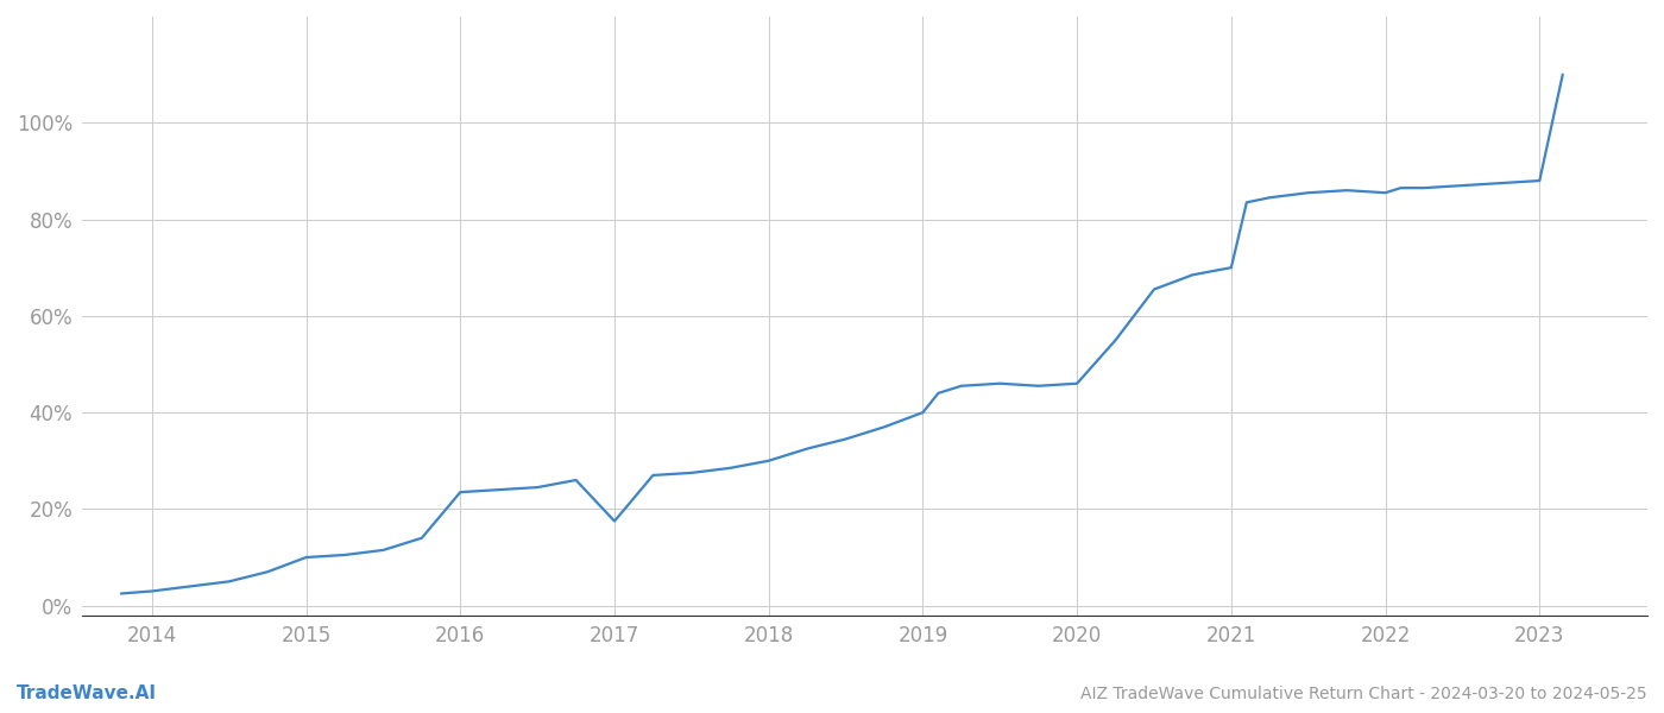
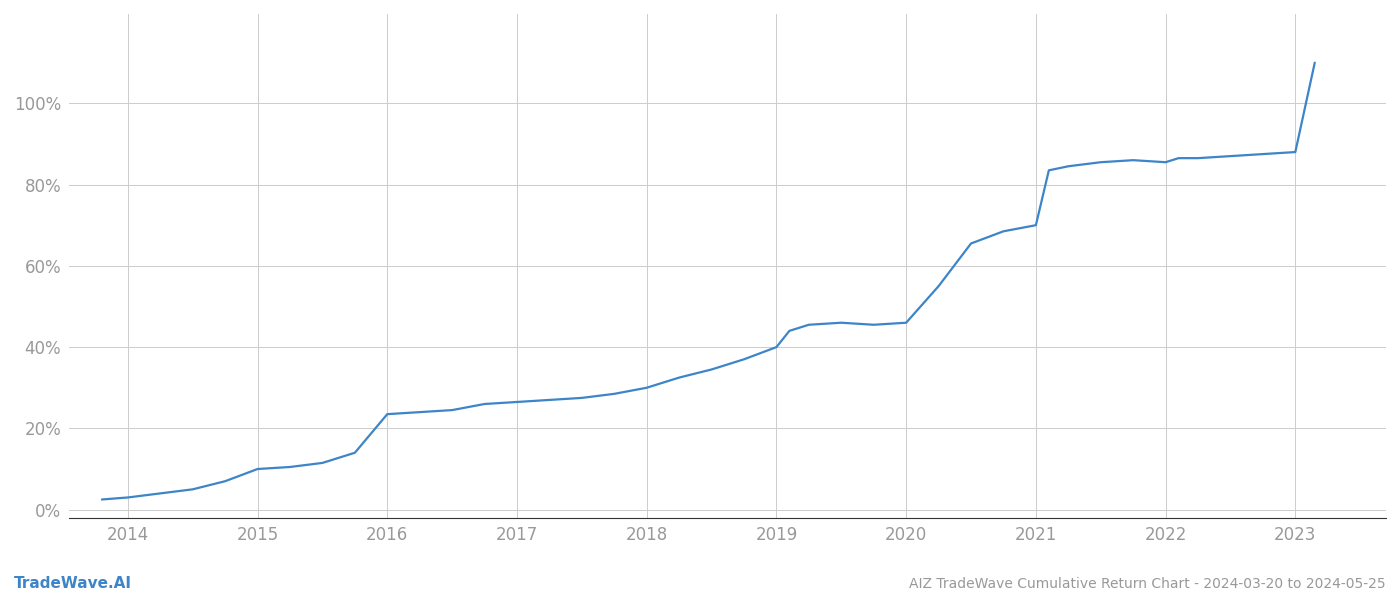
2017: 17.5% -> 26.5%
